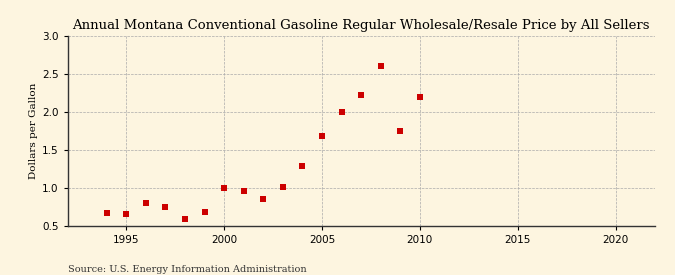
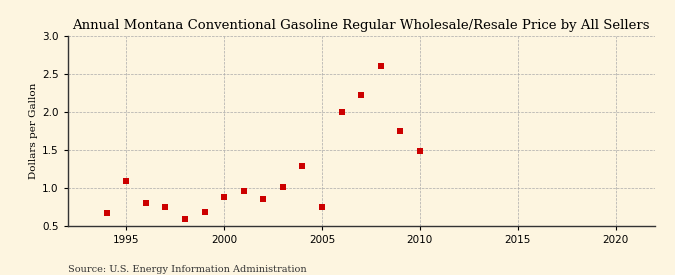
1995: 0.65 -> 1.08
2000: 0.99 -> 0.88
2005: 1.68 -> 0.74
2010: 2.19 -> 1.48
